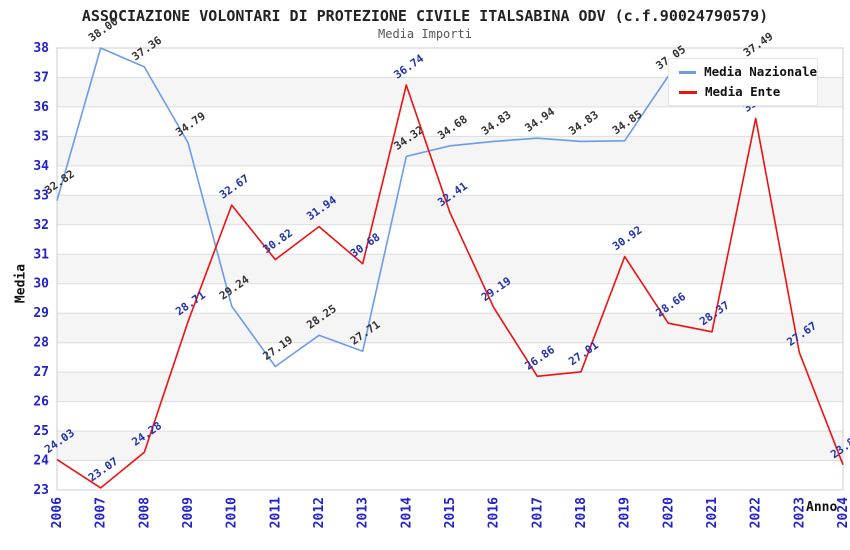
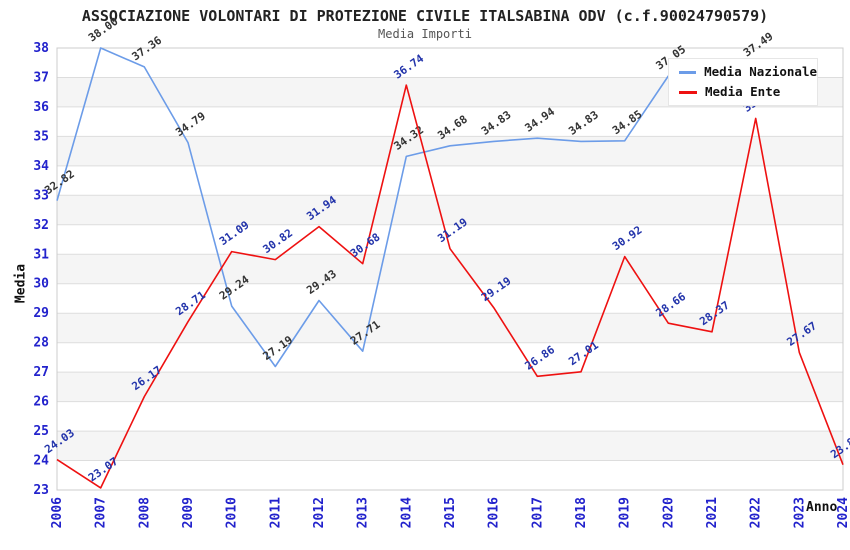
Media Ente/2008: 24.28 -> 26.17
Media Ente/2010: 32.67 -> 31.09
Media Nazionale/2012: 28.25 -> 29.43
Media Ente/2015: 32.41 -> 31.19
